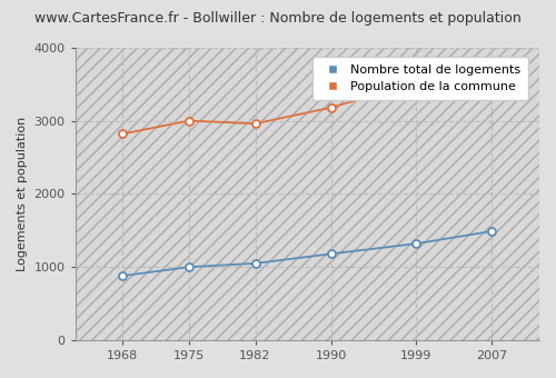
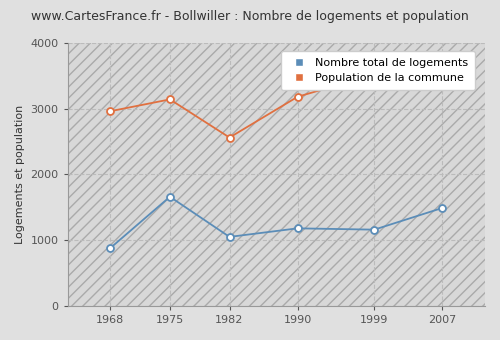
Population de la commune/1968: 2820 -> 2960
Nombre total de logements/1975: 1000 -> 1660
Population de la commune/1975: 3000 -> 3140
Population de la commune/1982: 2960 -> 2560
Nombre total de logements/1999: 1320 -> 1160
